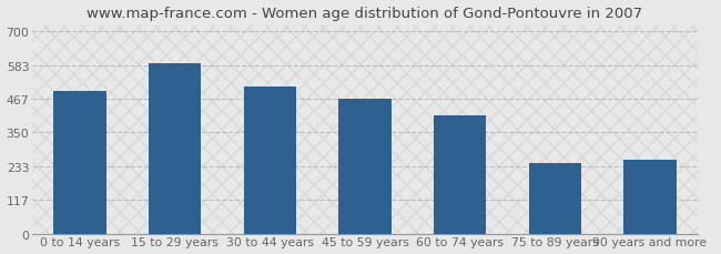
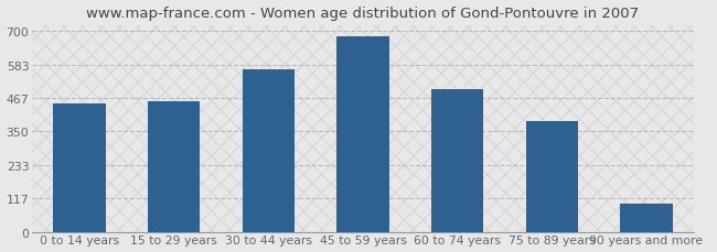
0 to 14 years: 495 -> 447
15 to 29 years: 590 -> 455
30 to 44 years: 510 -> 568
45 to 59 years: 465 -> 683
60 to 74 years: 410 -> 498
75 to 89 years: 245 -> 385
90 years and more: 255 -> 98
